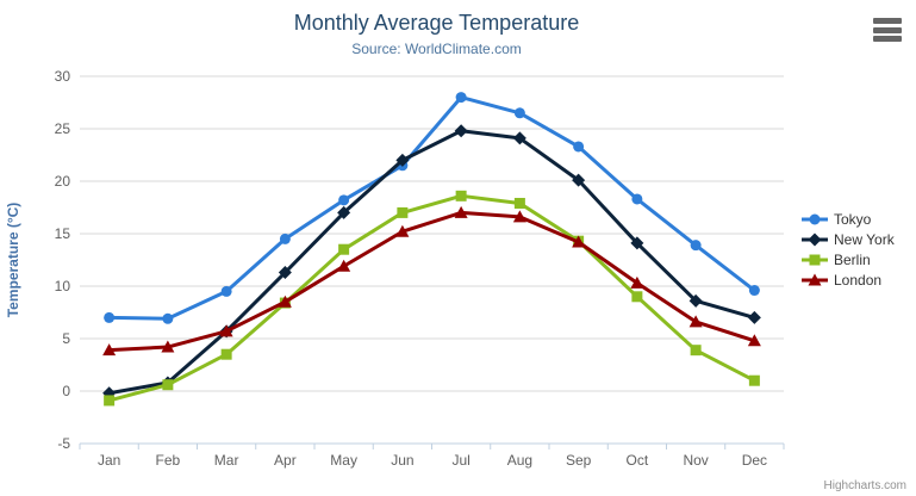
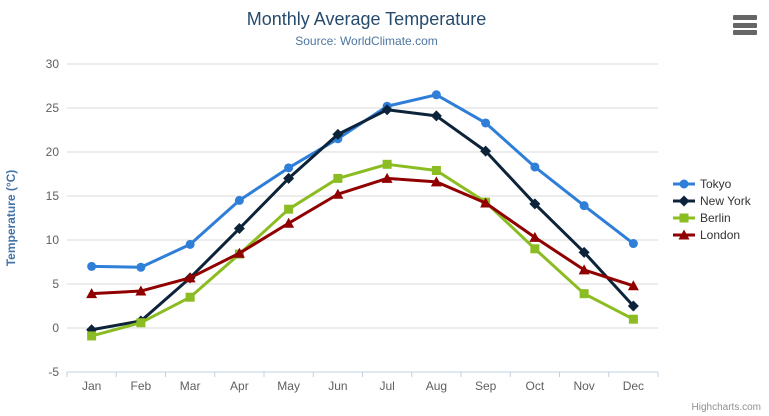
Tokyo/Jul: 28 -> 25
New York/Dec: 7 -> 2
